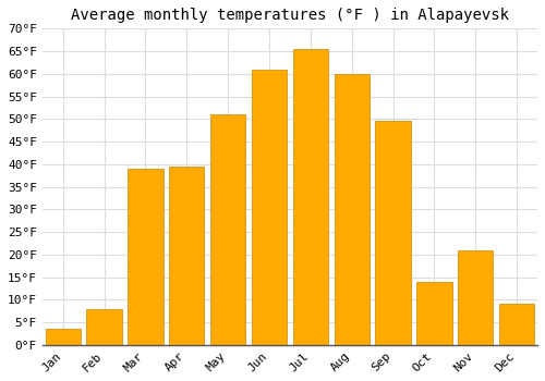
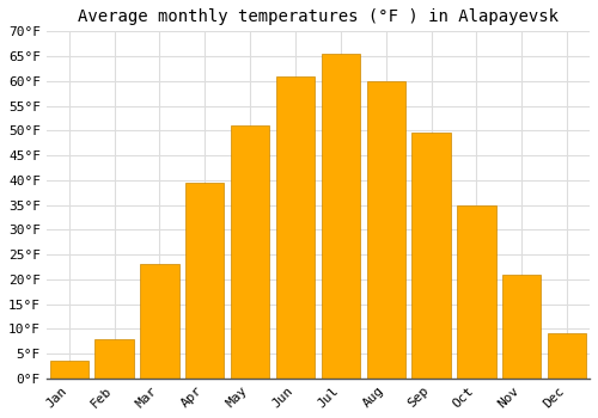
Mar: 39.0°F -> 23.0°F
Oct: 14.0°F -> 35.0°F
